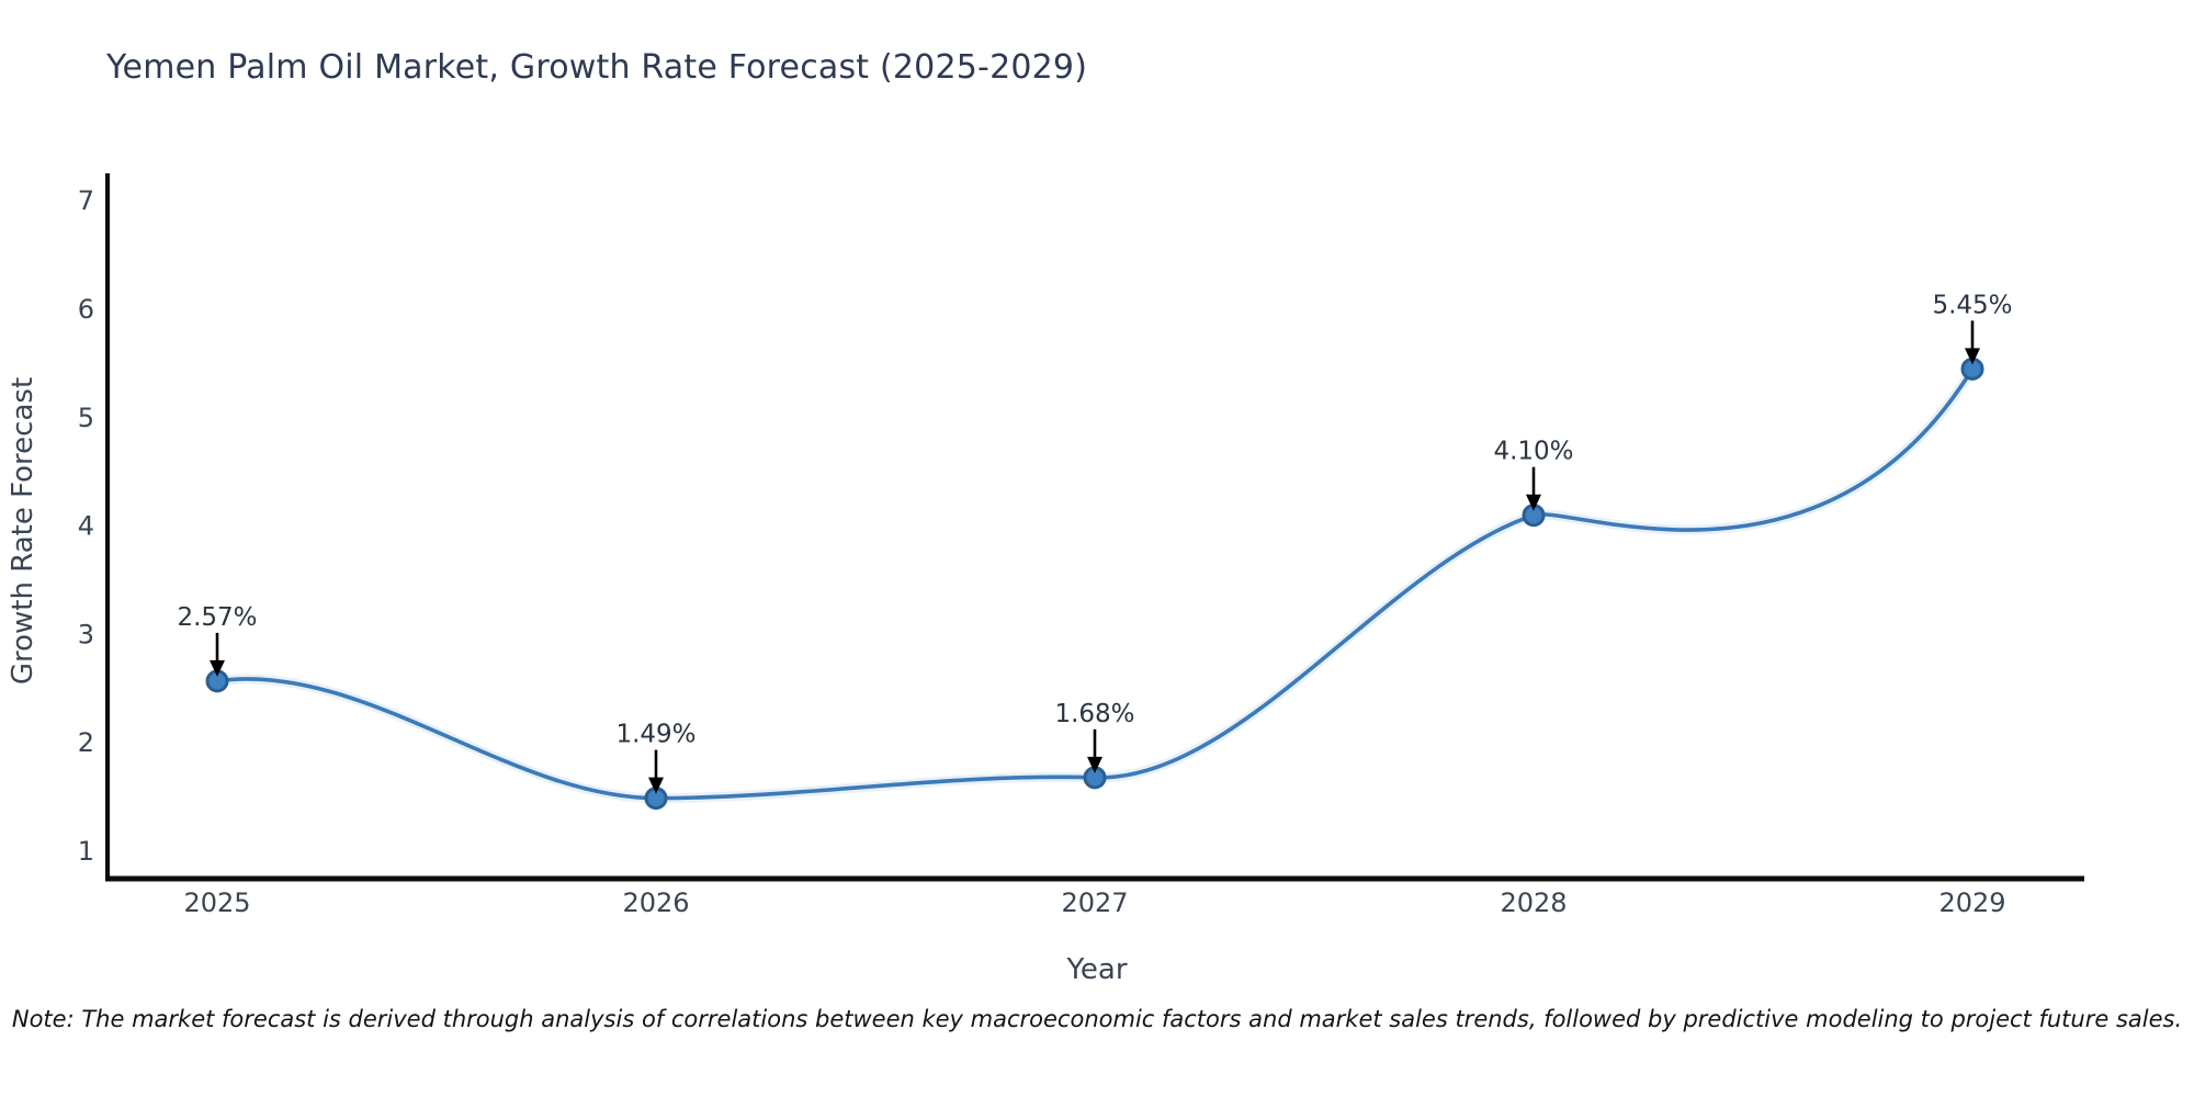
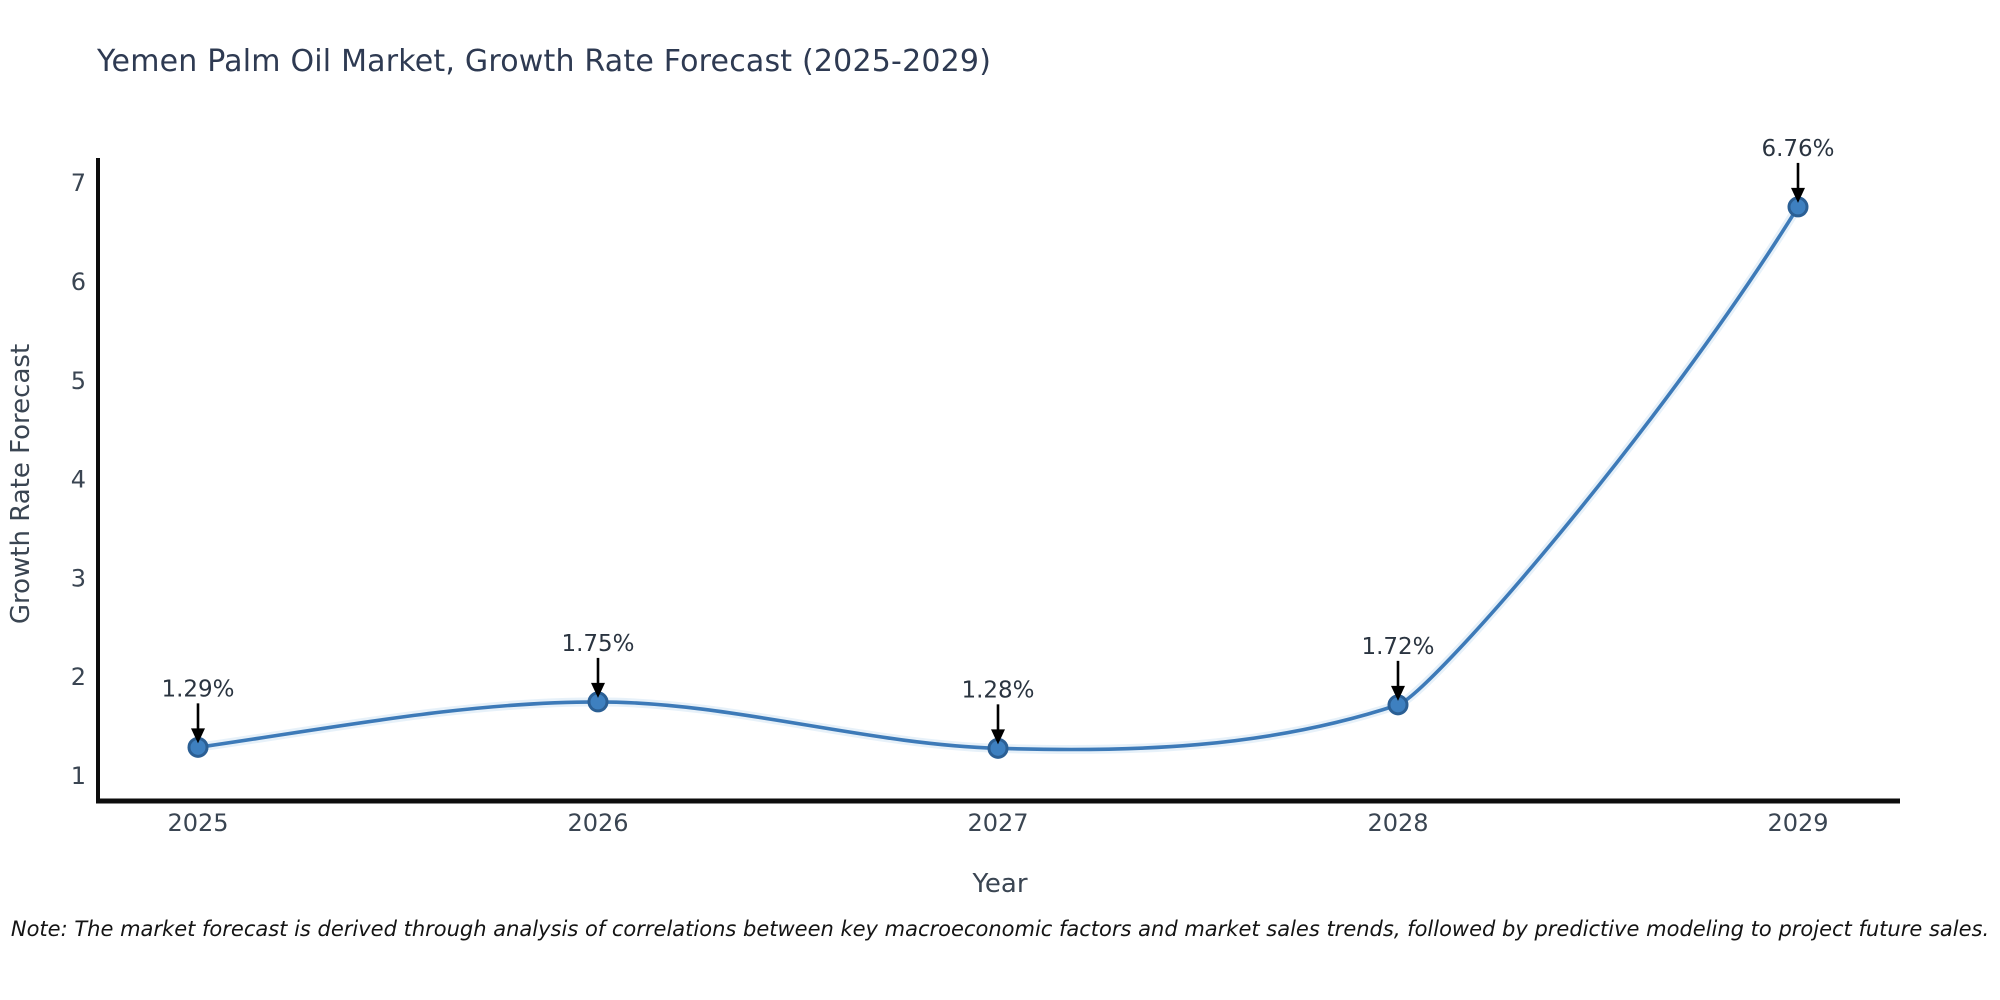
2025: 2.57% -> 1.29%
2026: 1.49% -> 1.75%
2027: 1.68% -> 1.28%
2028: 4.10% -> 1.72%
2029: 5.45% -> 6.76%
